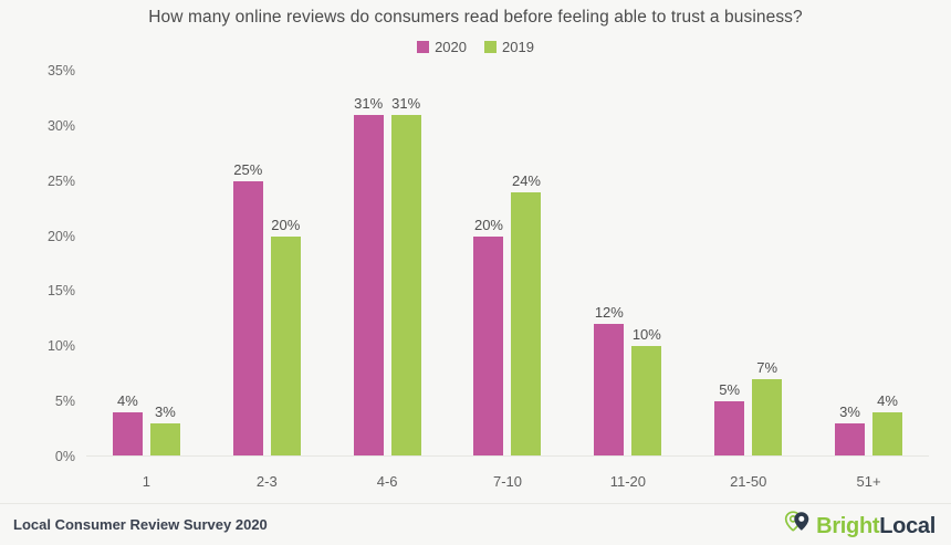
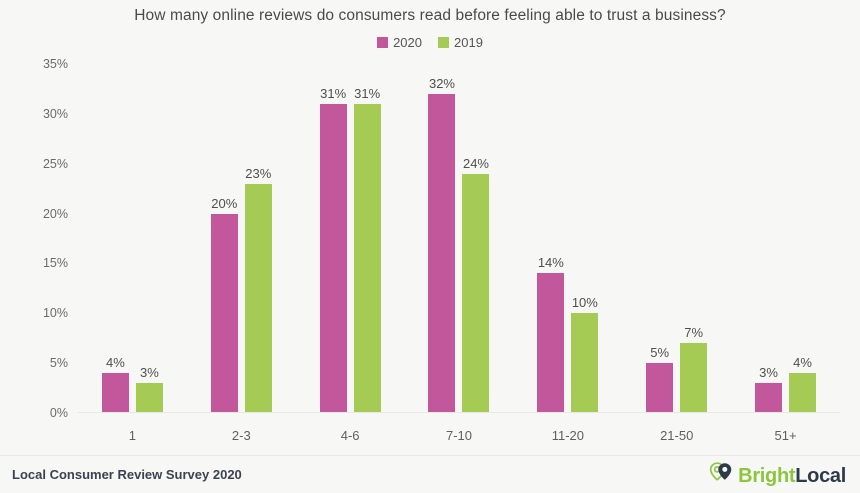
2020/2-3: 25% -> 20%
2019/2-3: 20% -> 23%
2020/7-10: 20% -> 32%
2020/11-20: 12% -> 14%
